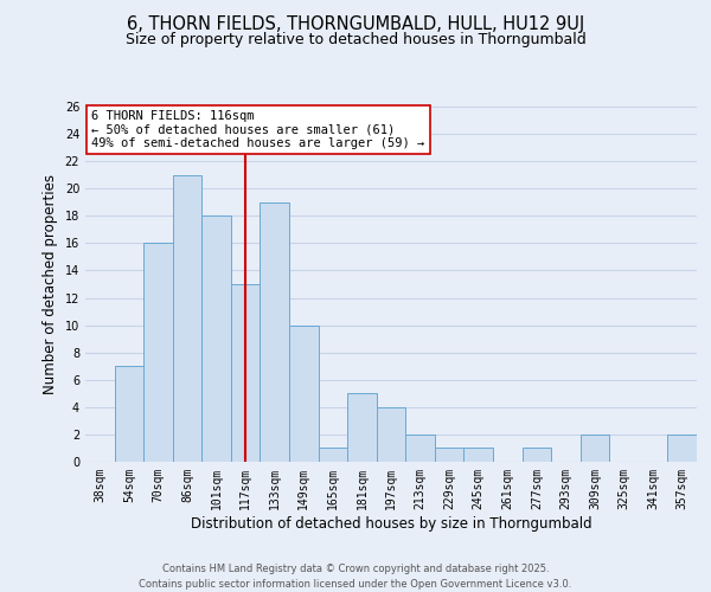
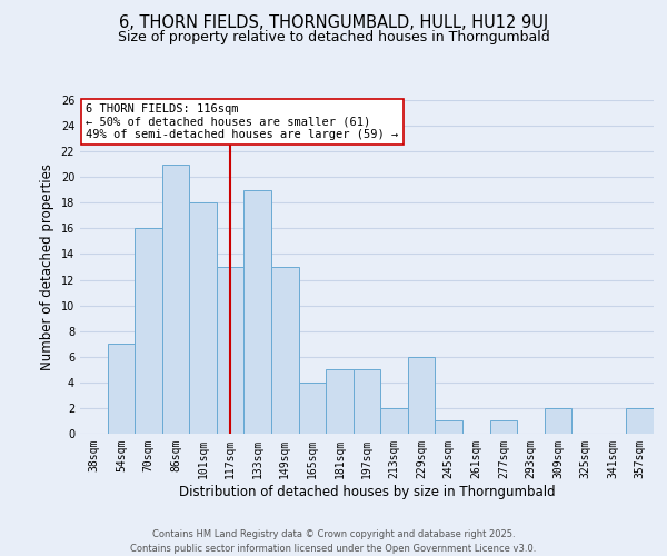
149sqm: 10 -> 13
165sqm: 1 -> 4
197sqm: 4 -> 5
229sqm: 1 -> 6
